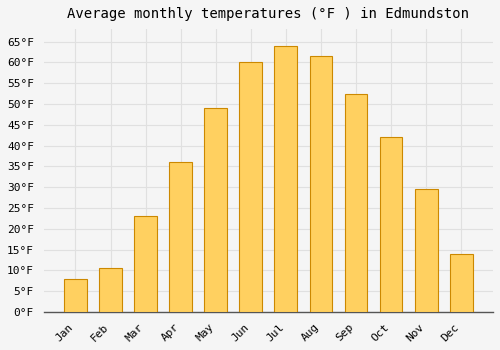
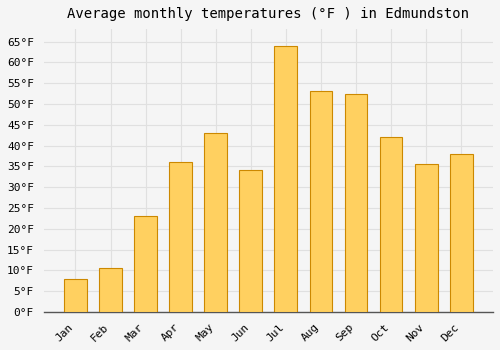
May: 49.0°F -> 43.0°F
Jun: 60.0°F -> 34.0°F
Aug: 61.5°F -> 53.0°F
Nov: 29.5°F -> 35.5°F
Dec: 14.0°F -> 38.0°F
